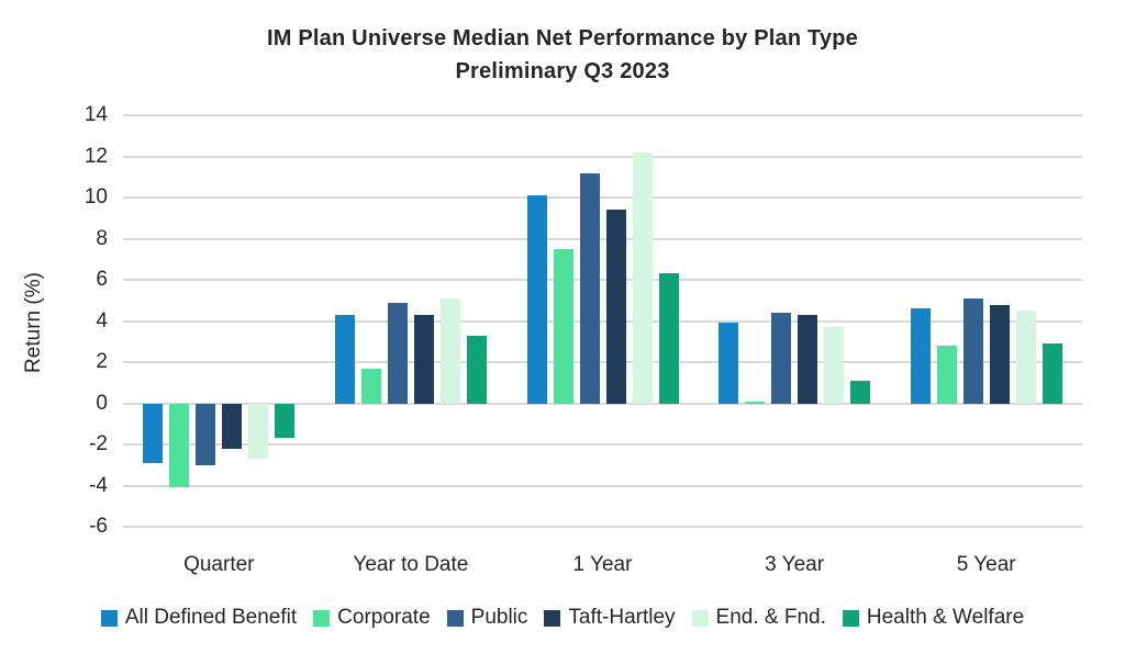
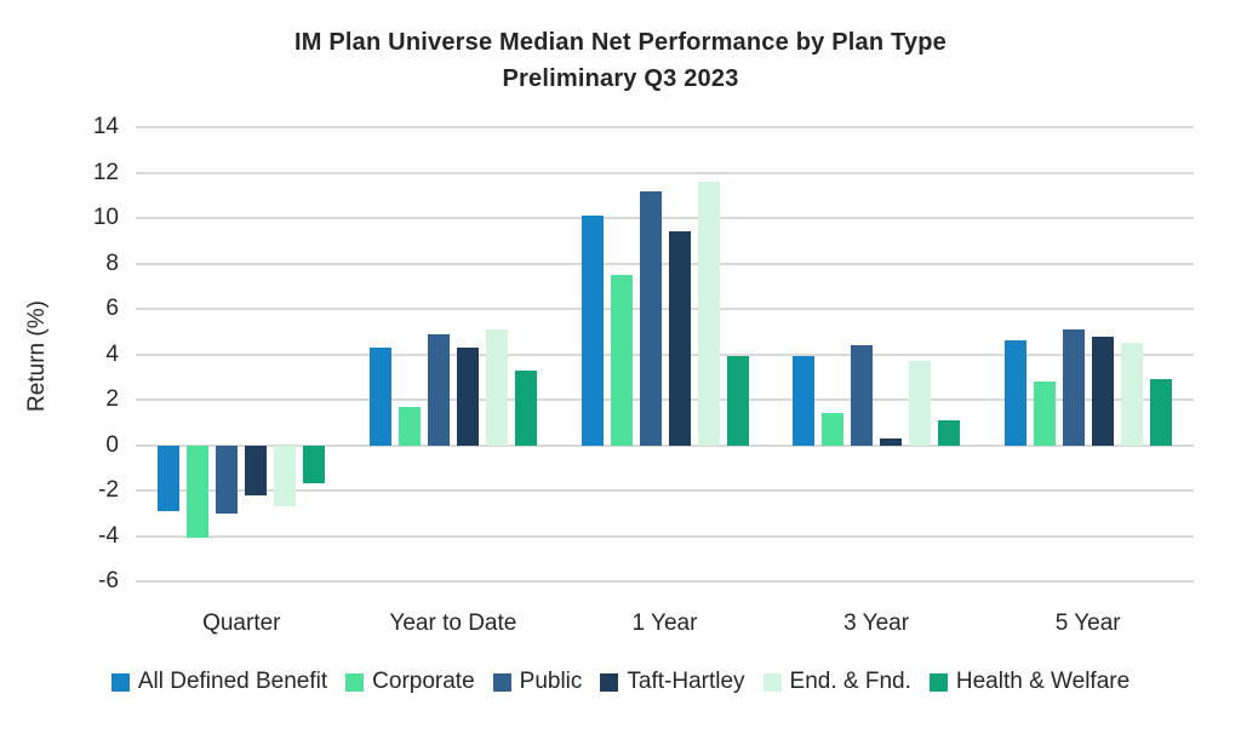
End. & Fnd./1 Year: 12.2 -> 11.6
Health & Welfare/1 Year: 6.3 -> 3.9
Corporate/3 Year: 0.1 -> 1.4
Taft-Hartley/3 Year: 4.3 -> 0.3
